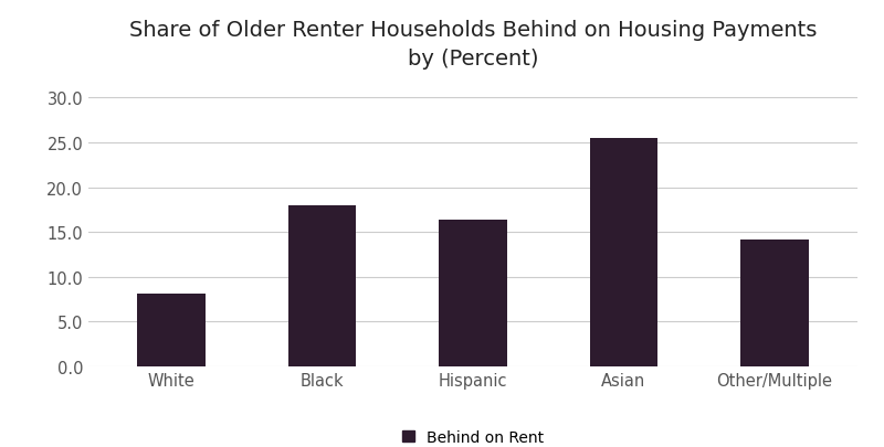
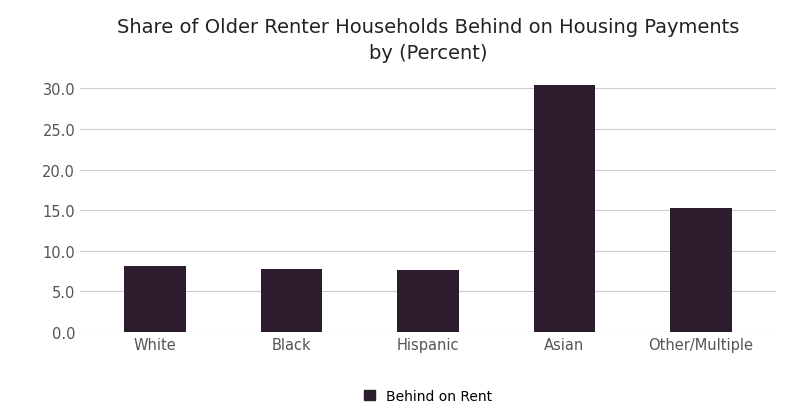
Black: 18.0 -> 7.8
Hispanic: 16.4 -> 7.6
Asian: 25.5 -> 30.4
Other/Multiple: 14.2 -> 15.2
